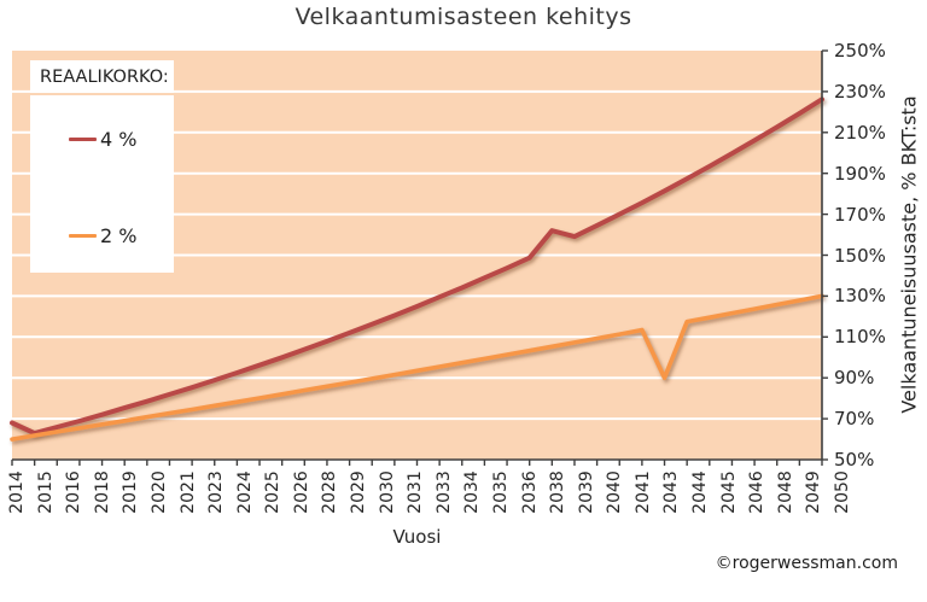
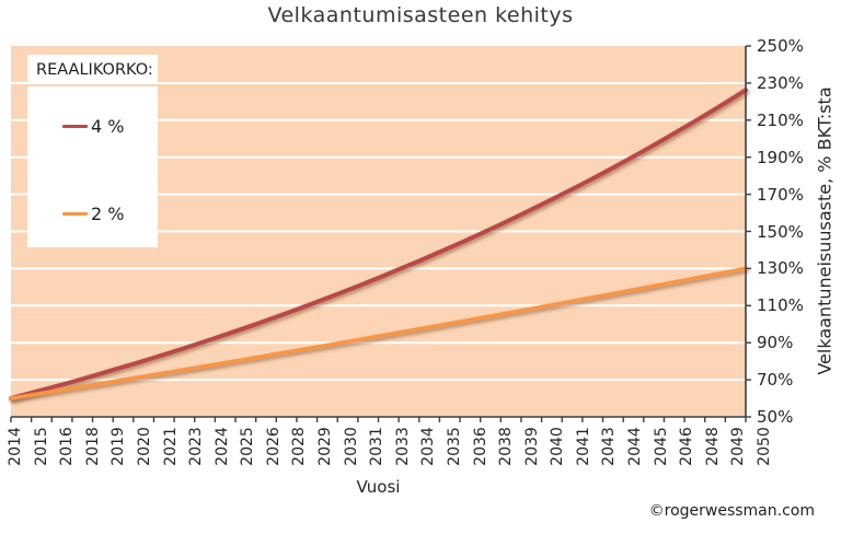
4 %/2014: 68% -> 60%
4 %/2038: 162% -> 154%
2 %/2043: 90% -> 115%
